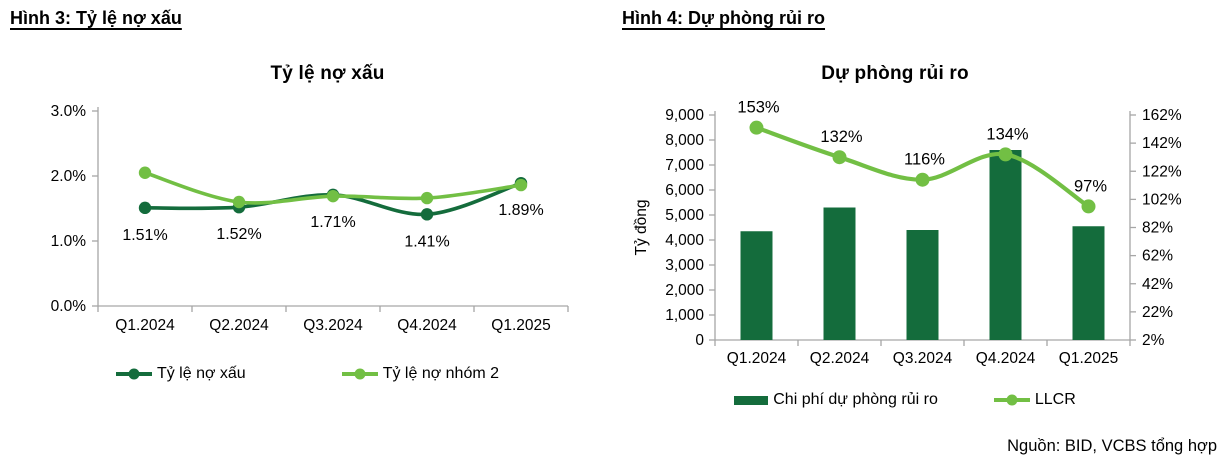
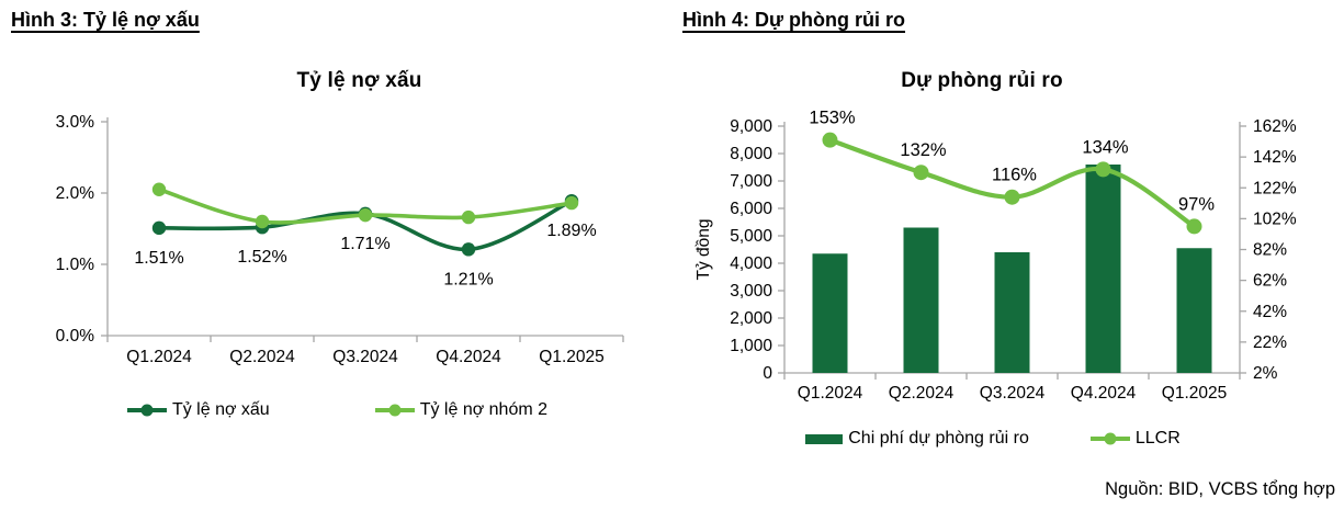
Tỷ lệ nợ xấu/Tỷ lệ nợ xấu/Q4.2024: 1.41% -> 1.21%
